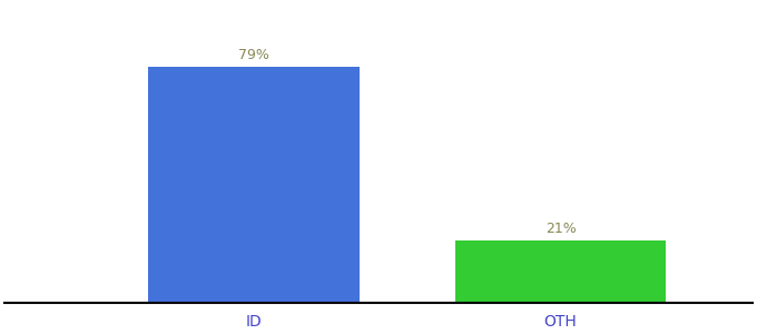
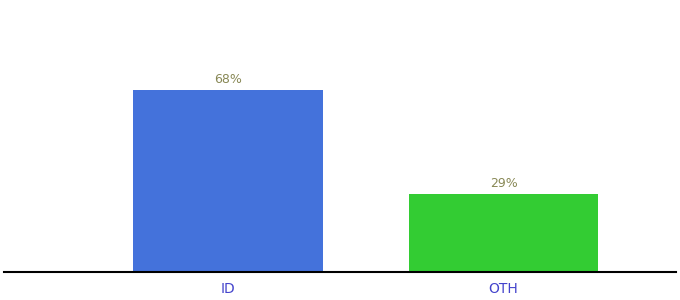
ID: 79% -> 68%
OTH: 21% -> 29%
